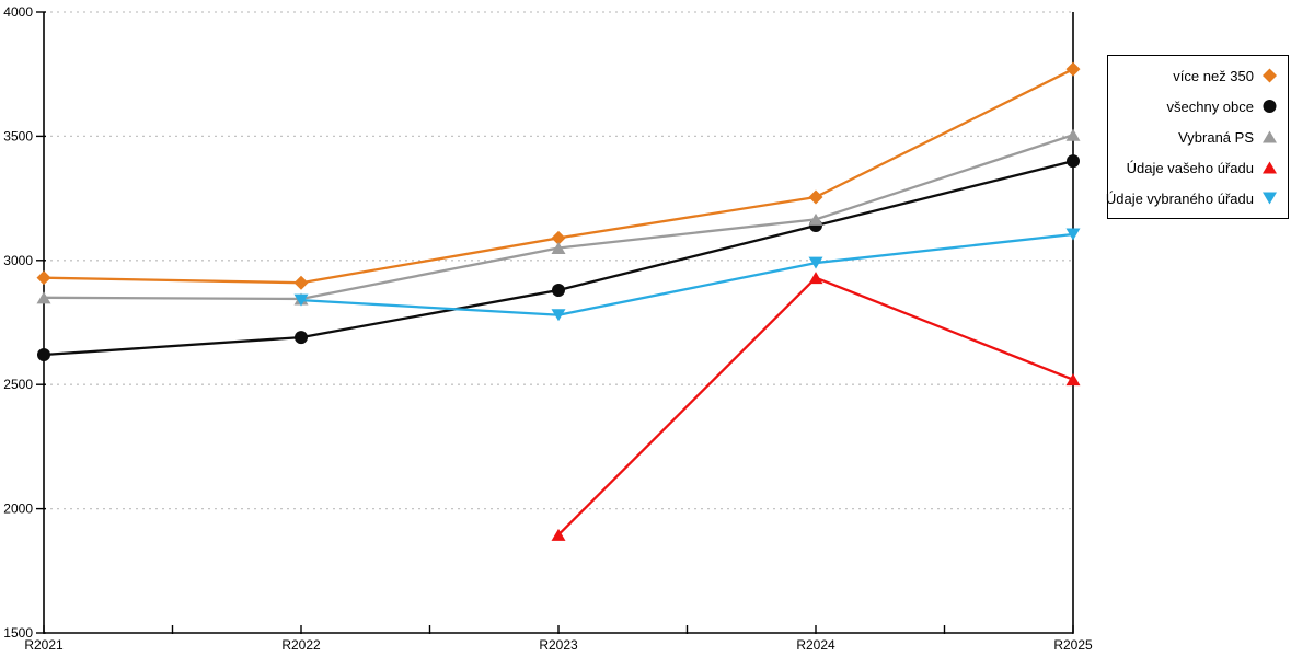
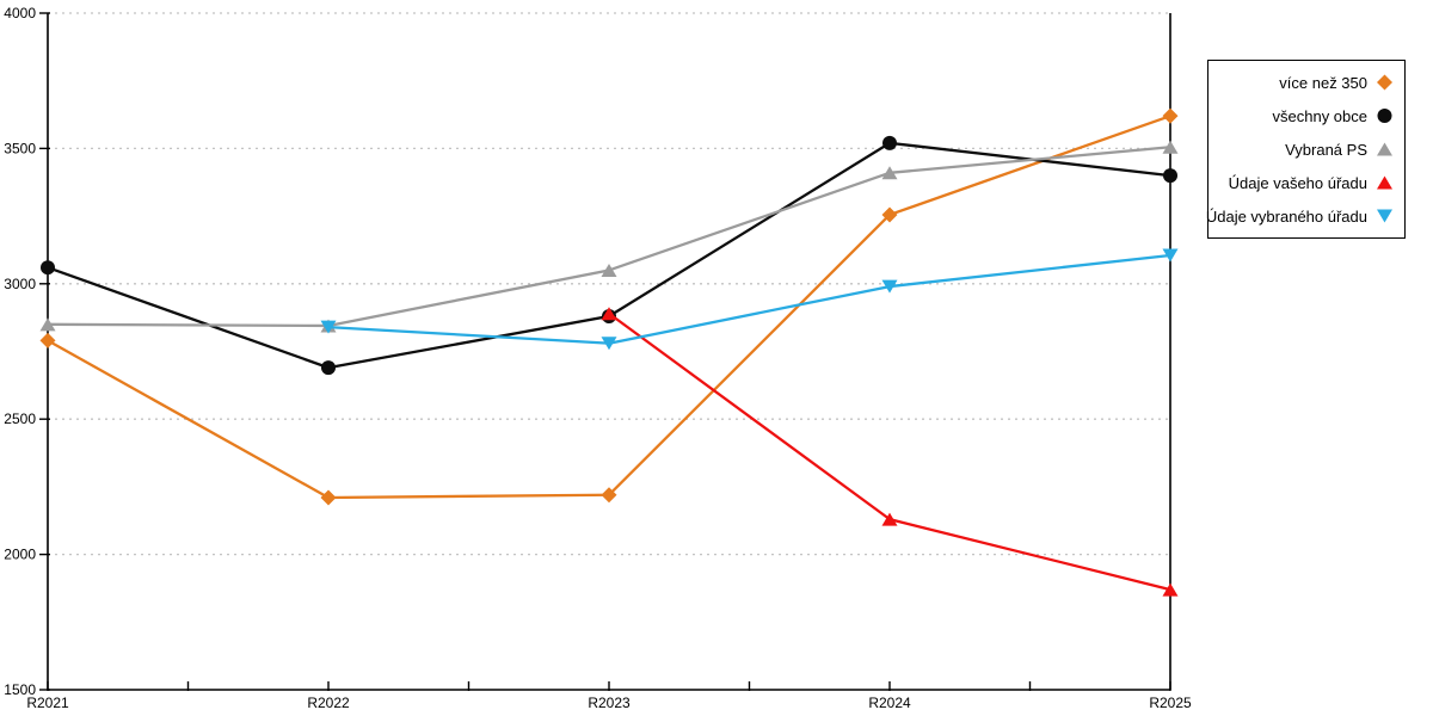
více než 350/R2021: 2930 -> 2790
všechny obce/R2021: 2620 -> 3060
více než 350/R2022: 2910 -> 2210
více než 350/R2023: 3090 -> 2220
Údaje vašeho úřadu/R2023: 1900 -> 2890
všechny obce/R2024: 3140 -> 3520
Vybraná PS/R2024: 3160 -> 3410
Údaje vašeho úřadu/R2024: 2930 -> 2130
více než 350/R2025: 3770 -> 3620
Údaje vašeho úřadu/R2025: 2520 -> 1870
